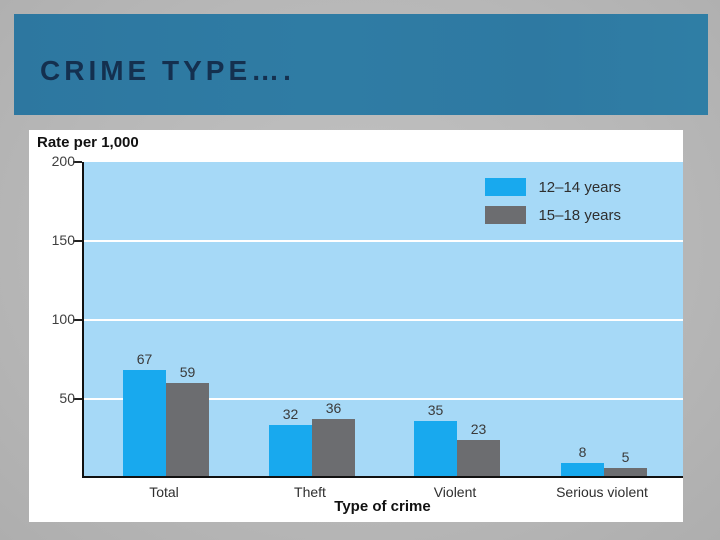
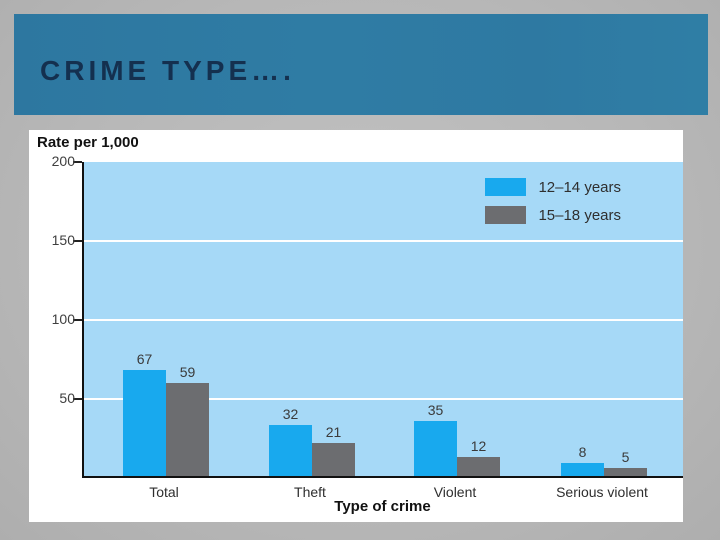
15–18 years/Theft: 36 -> 21
15–18 years/Violent: 23 -> 12
